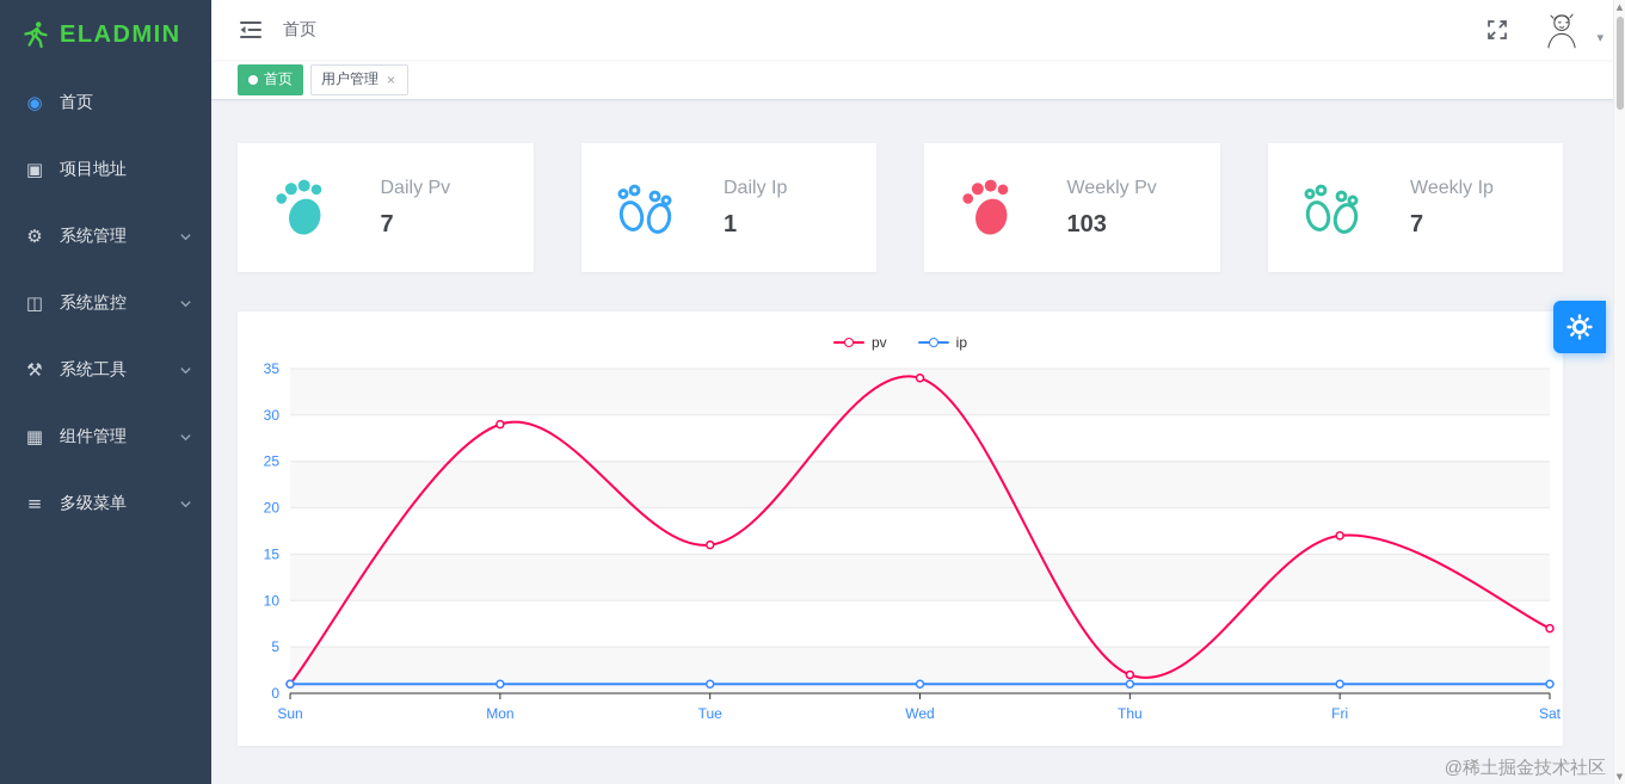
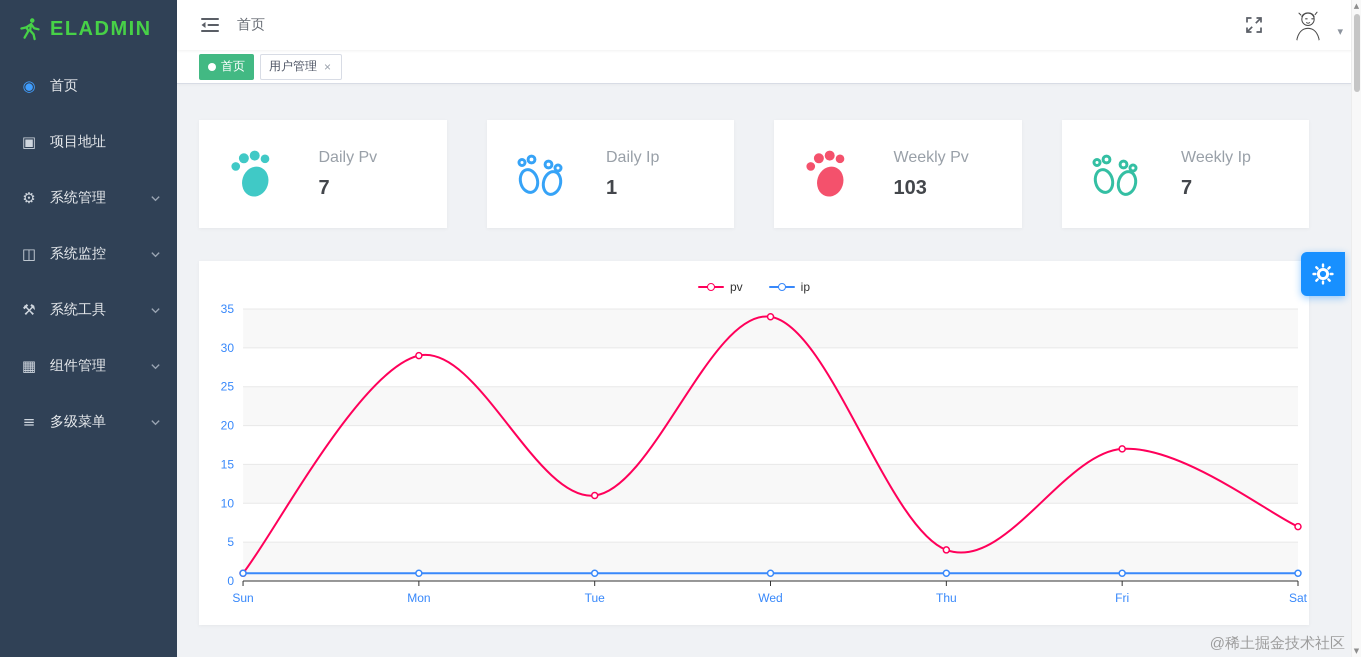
pv/Tue: 16 -> 11
pv/Thu: 2 -> 4
